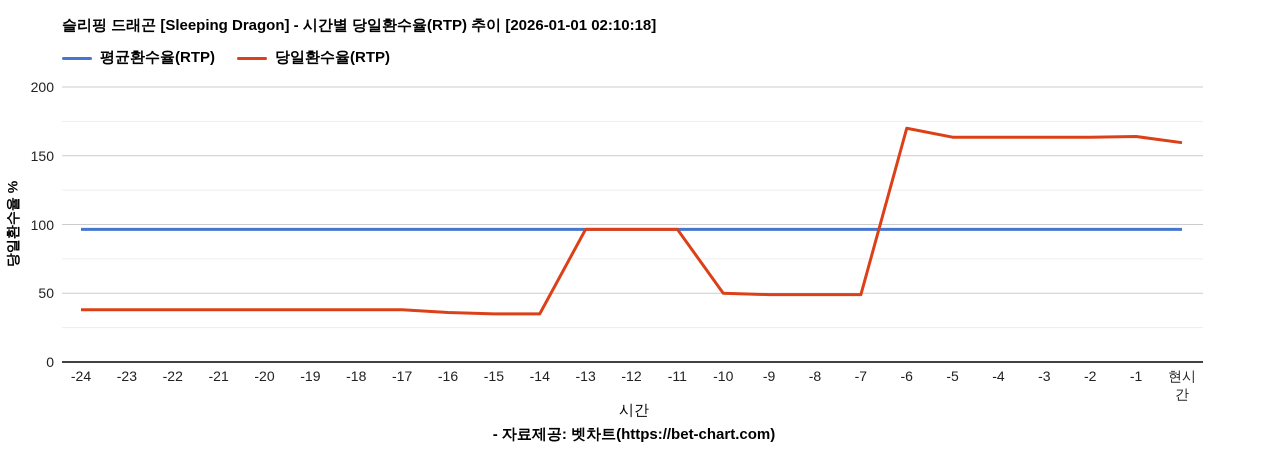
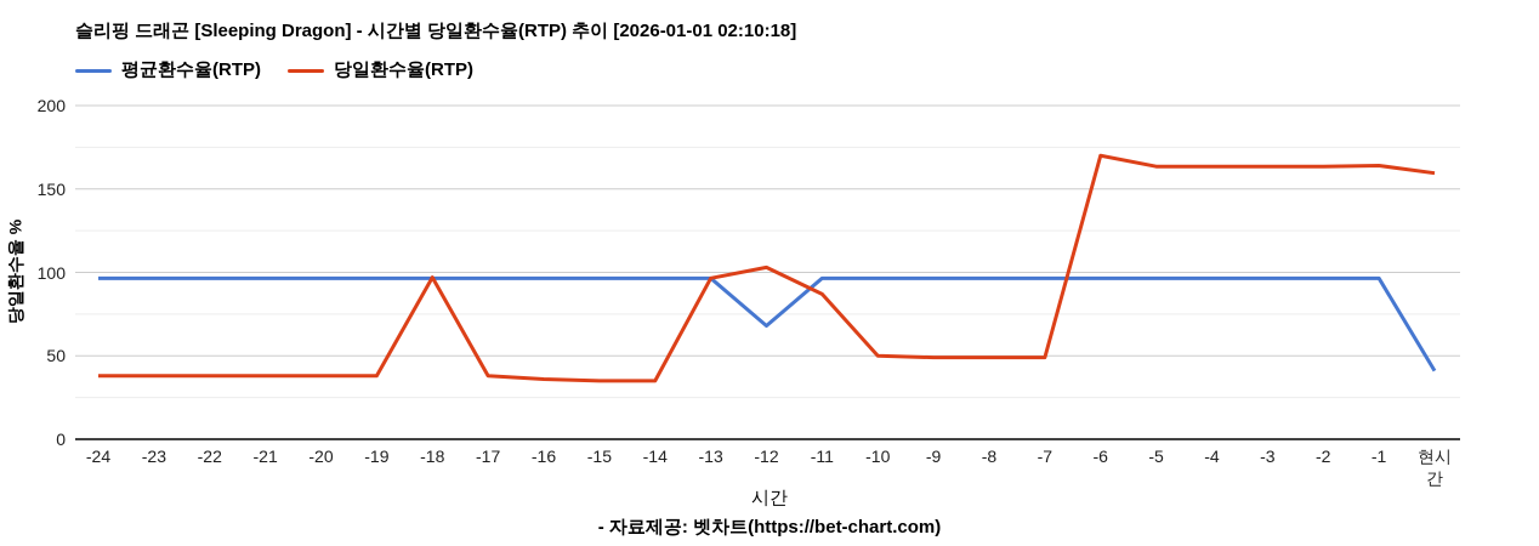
당일환수율(RTP)/-18: 38 -> 97
평균환수율(RTP)/-12: 96 -> 68
당일환수율(RTP)/-12: 96 -> 103
당일환수율(RTP)/-11: 96 -> 87
평균환수율(RTP)/현시간: 96 -> 41
